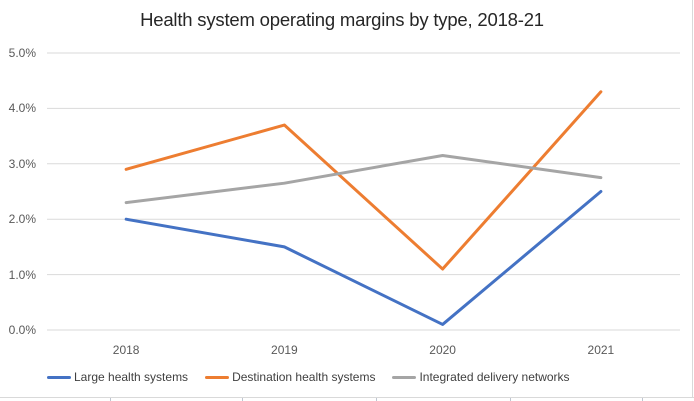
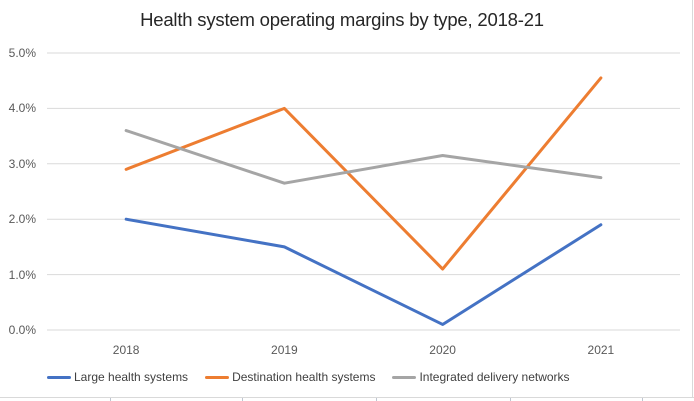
Integrated delivery networks/2018: 2.3% -> 3.6%
Destination health systems/2019: 3.7% -> 4.0%
Large health systems/2021: 2.5% -> 1.9%
Destination health systems/2021: 4.3% -> 4.5%
